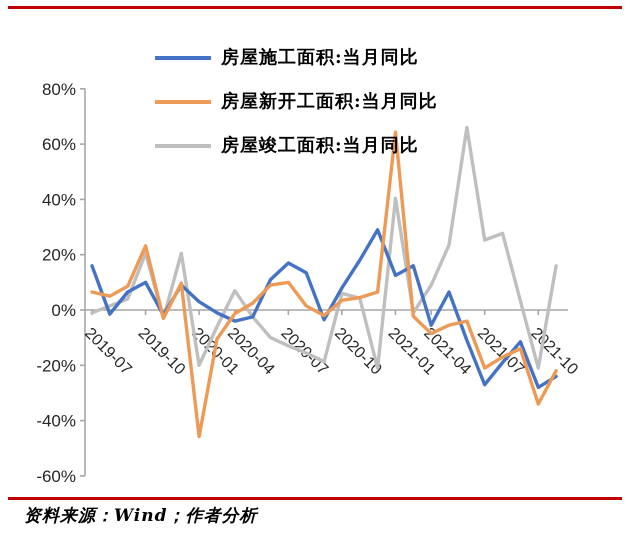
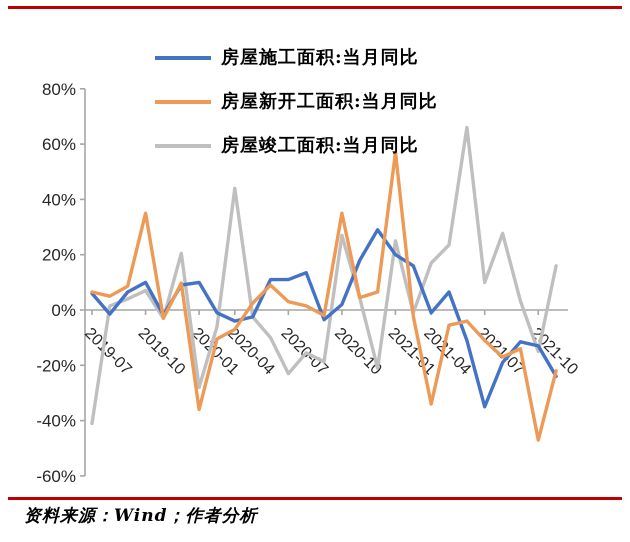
房屋施工面积:当月同比/2019-07: 16% -> 6%
房屋竣工面积:当月同比/2019-07: -1% -> -41%
房屋新开工面积:当月同比/2019-10: 23% -> 35%
房屋竣工面积:当月同比/2019-10: 20% -> 7%
房屋施工面积:当月同比/2020-01: 3% -> 10%
房屋新开工面积:当月同比/2020-01: -46% -> -36%
房屋竣工面积:当月同比/2020-01: -20% -> -28%
房屋新开工面积:当月同比/2020-04: -1% -> -7%
房屋竣工面积:当月同比/2020-04: 7% -> 44%
房屋施工面积:当月同比/2020-07: 17% -> 11%
房屋新开工面积:当月同比/2020-07: 10% -> 3%
房屋竣工面积:当月同比/2020-07: -13% -> -23%
房屋施工面积:当月同比/2020-10: 8% -> 2%
房屋新开工面积:当月同比/2020-10: 4% -> 35%
房屋竣工面积:当月同比/2020-10: 6% -> 27%
房屋施工面积:当月同比/2021-01: 12% -> 20%
房屋新开工面积:当月同比/2021-01: 64% -> 57%
房屋竣工面积:当月同比/2021-01: 40% -> 25%
房屋施工面积:当月同比/2021-04: -6% -> -1%
房屋新开工面积:当月同比/2021-04: -8% -> -34%
房屋竣工面积:当月同比/2021-04: 9% -> 17%
房屋施工面积:当月同比/2021-07: -27% -> -35%
房屋新开工面积:当月同比/2021-07: -21% -> -11%
房屋竣工面积:当月同比/2021-07: 25% -> 10%
房屋施工面积:当月同比/2021-10: -28% -> -13%
房屋新开工面积:当月同比/2021-10: -34% -> -47%
房屋竣工面积:当月同比/2021-10: -21% -> -15%
